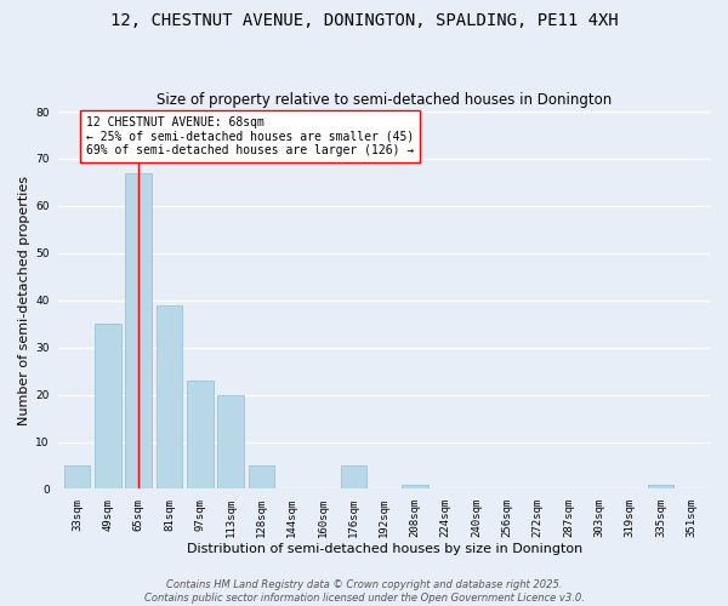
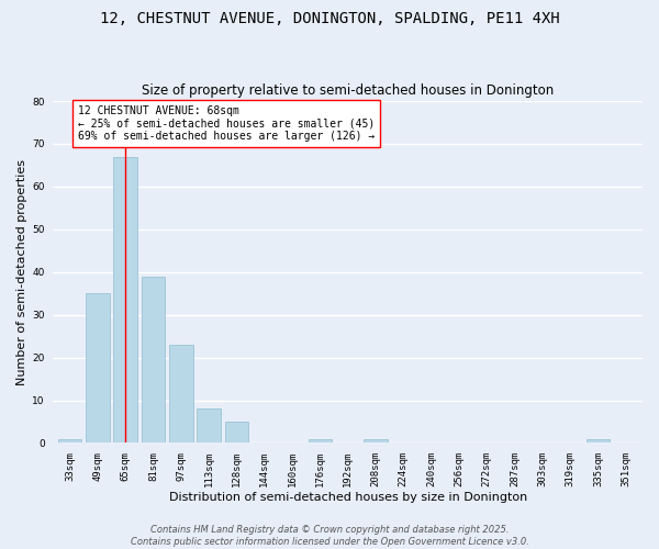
33sqm: 5 -> 1
113sqm: 20 -> 8
176sqm: 5 -> 1
